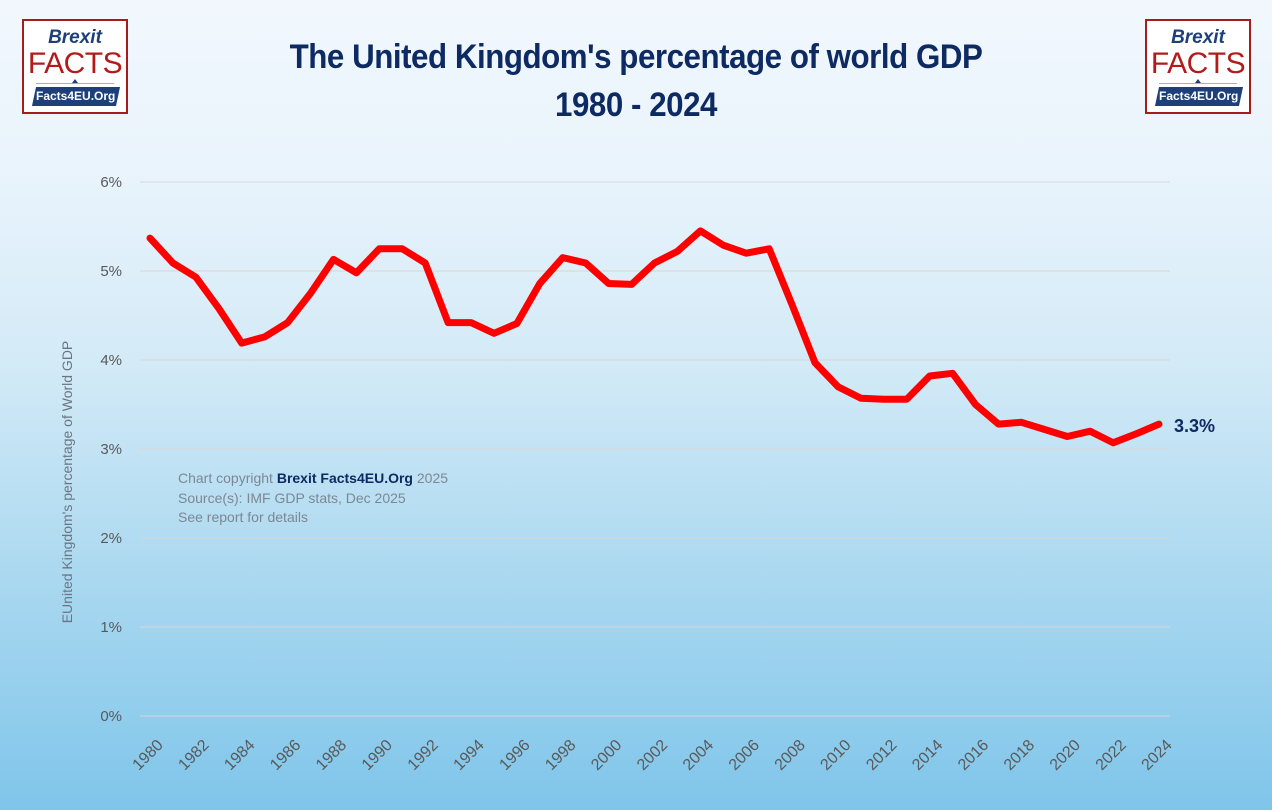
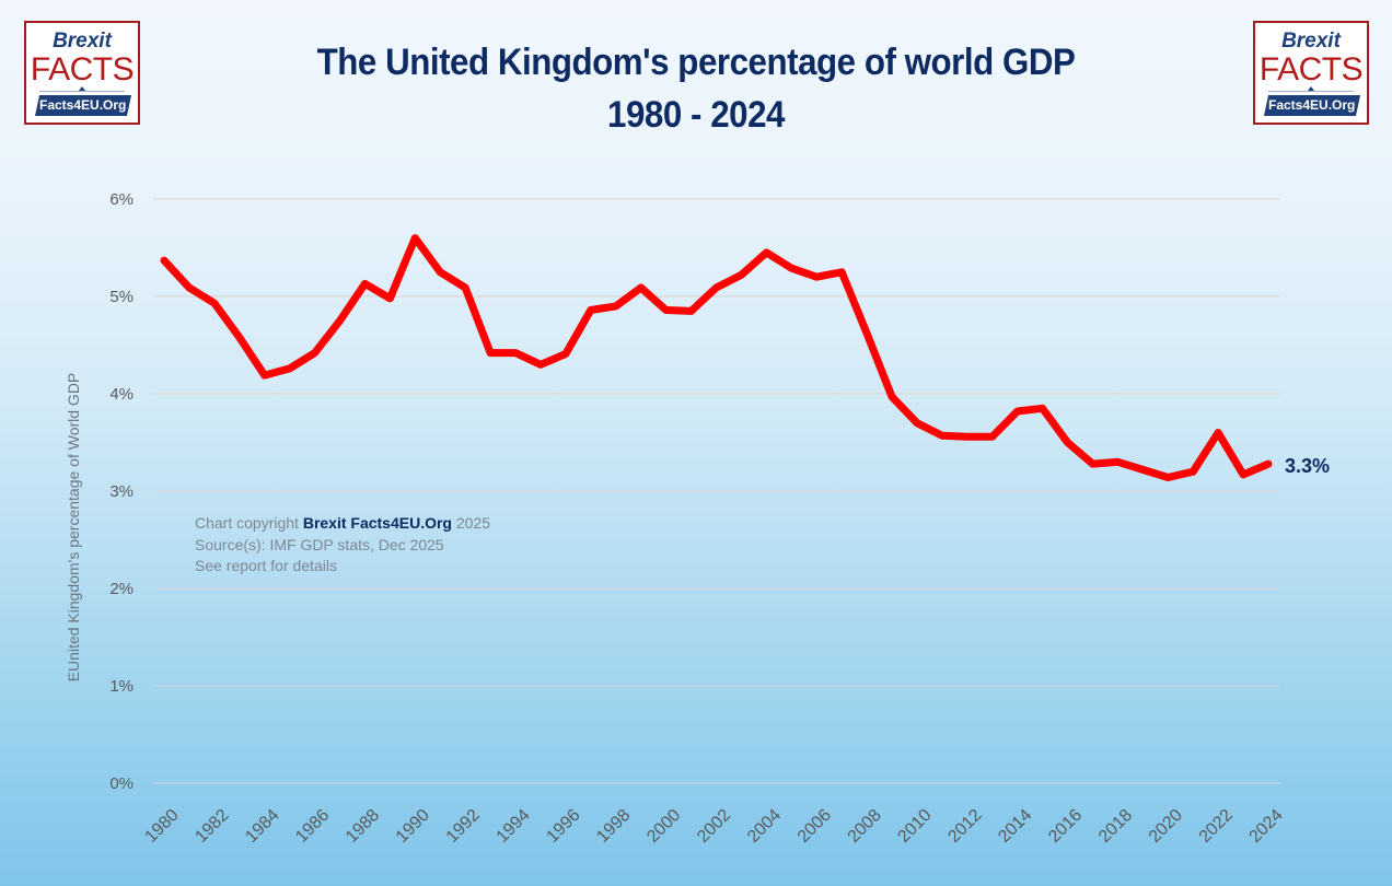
1990: 5.2% -> 5.6%
1998: 5.2% -> 4.9%
2022: 3.1% -> 3.6%
